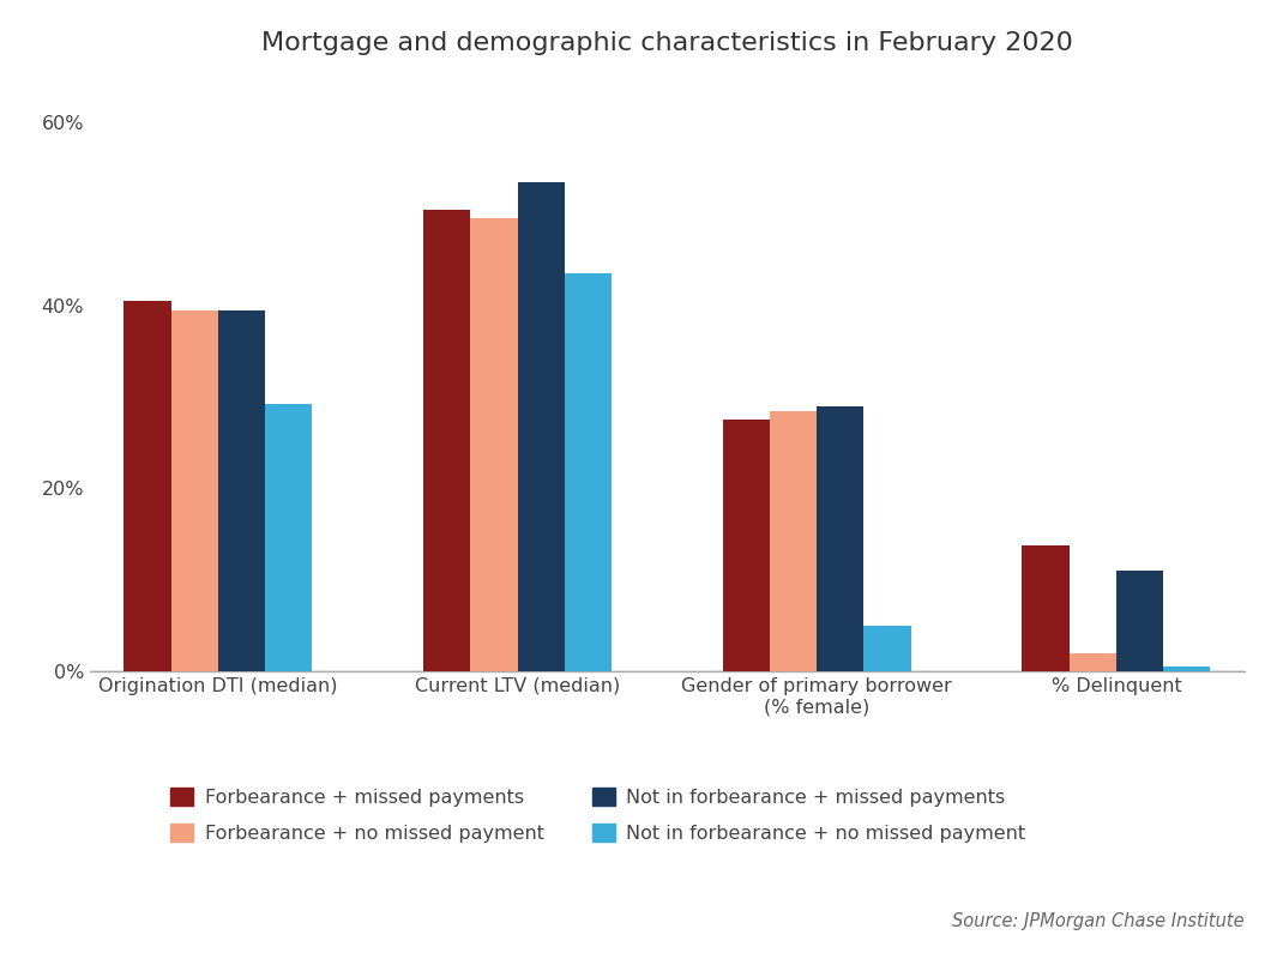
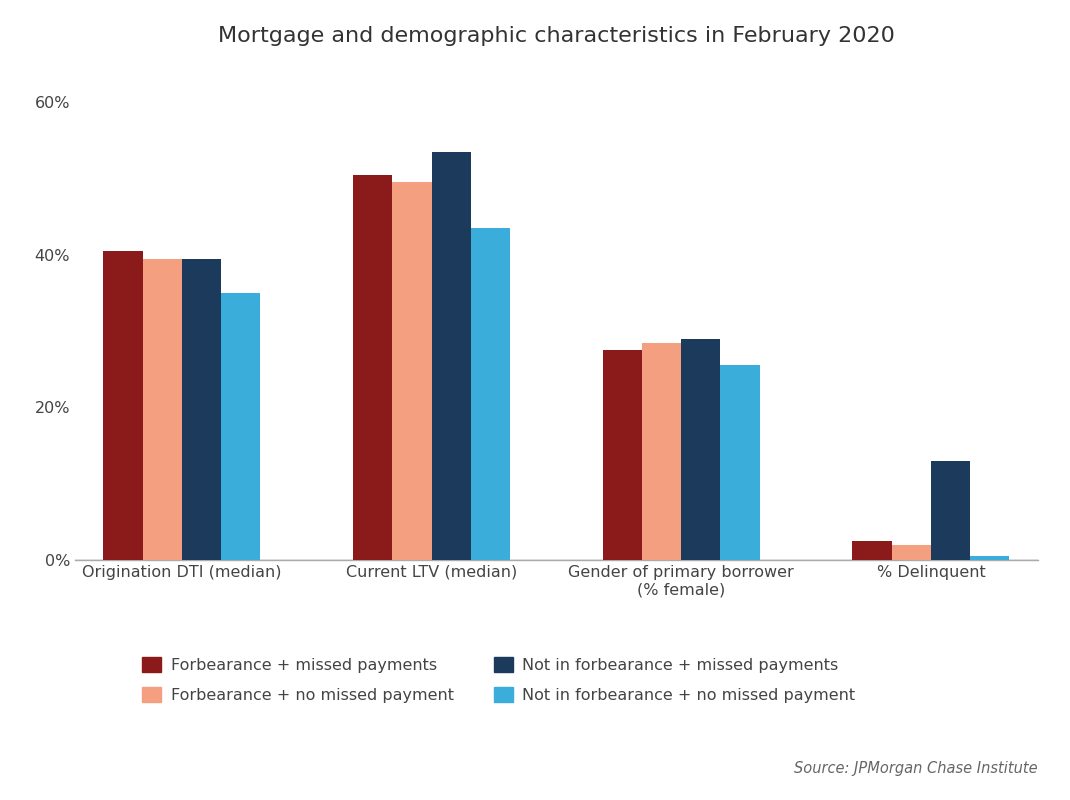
Not in forbearance + no missed payment/Origination DTI (median): 29.2% -> 35.0%
Not in forbearance + no missed payment/Gender of primary borrower (% female): 5.0% -> 25.5%
Forbearance + missed payments/% Delinquent: 13.8% -> 2.5%
Not in forbearance + missed payments/% Delinquent: 11.0% -> 13.0%
